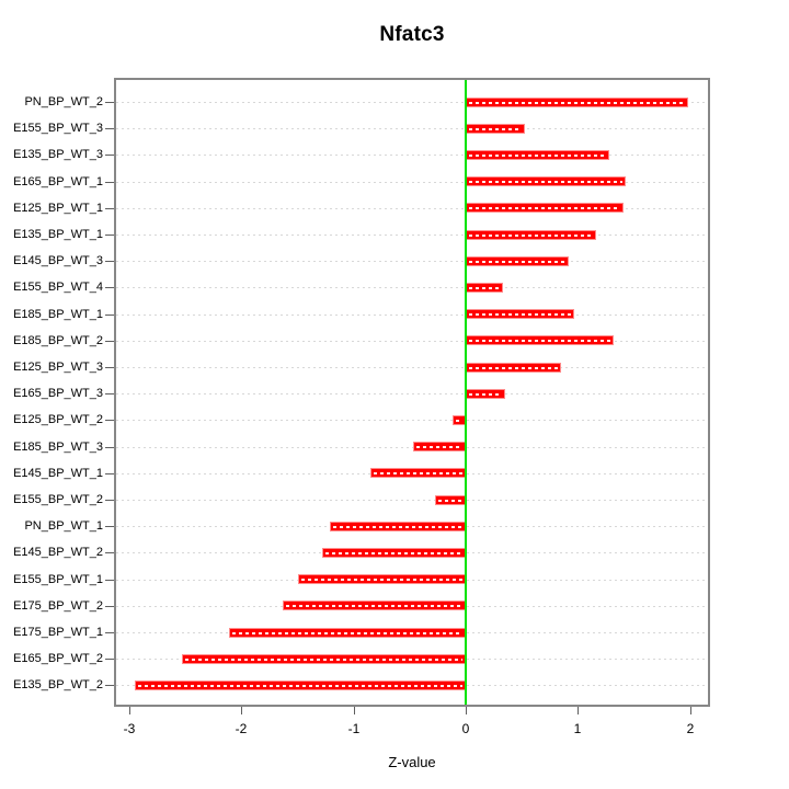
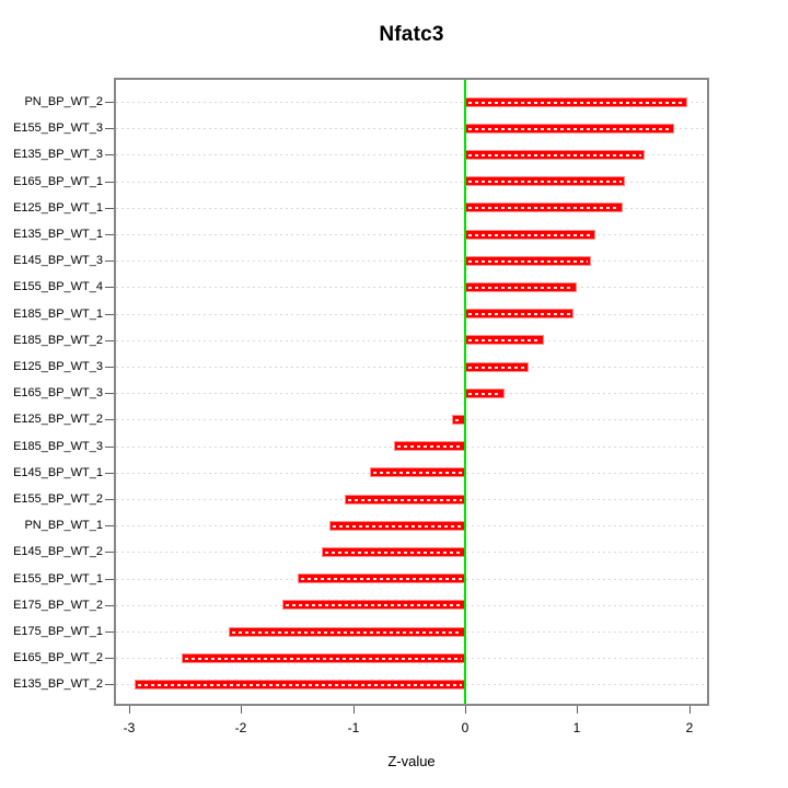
E155_BP_WT_3: 0.53 -> 1.87
E135_BP_WT_3: 1.28 -> 1.60
E145_BP_WT_3: 0.92 -> 1.12
E155_BP_WT_4: 0.33 -> 1.00
E185_BP_WT_2: 1.32 -> 0.70
E125_BP_WT_3: 0.85 -> 0.57
E185_BP_WT_3: -0.47 -> -0.64
E155_BP_WT_2: -0.27 -> -1.08
